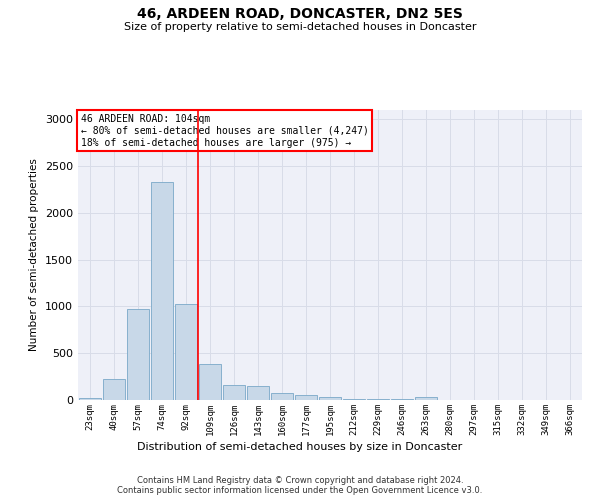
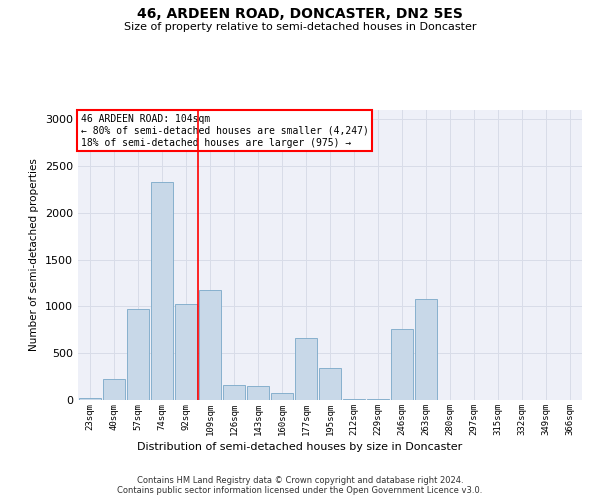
109sqm: 390 -> 1180
177sqm: 60 -> 660
195sqm: 40 -> 340
246sqm: 10 -> 760
263sqm: 40 -> 1080
